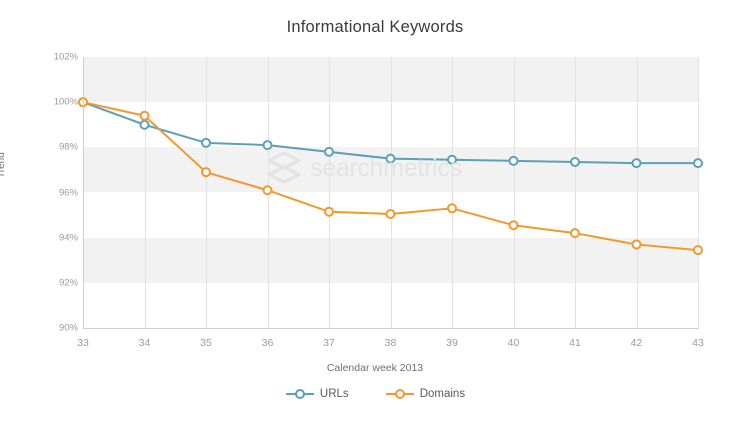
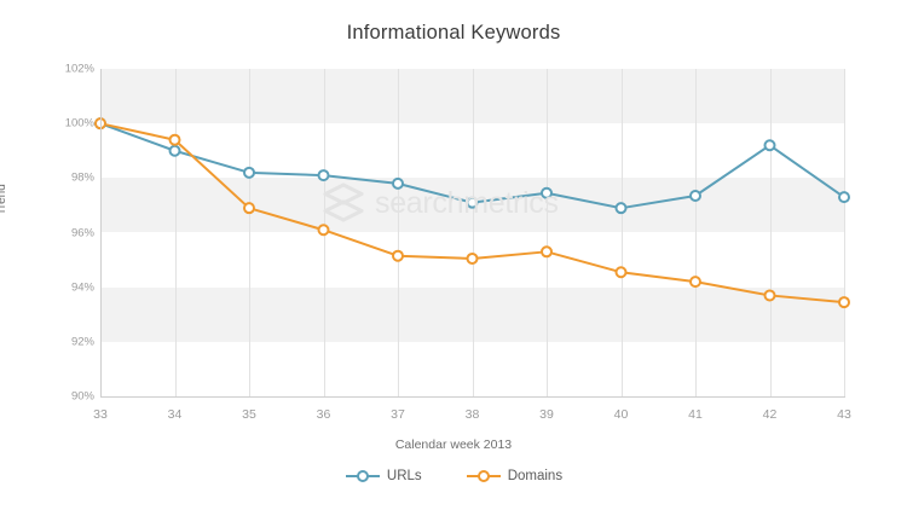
URLs/38: 97.5% -> 97.1%
URLs/40: 97.4% -> 96.9%
URLs/42: 97.3% -> 99.2%
